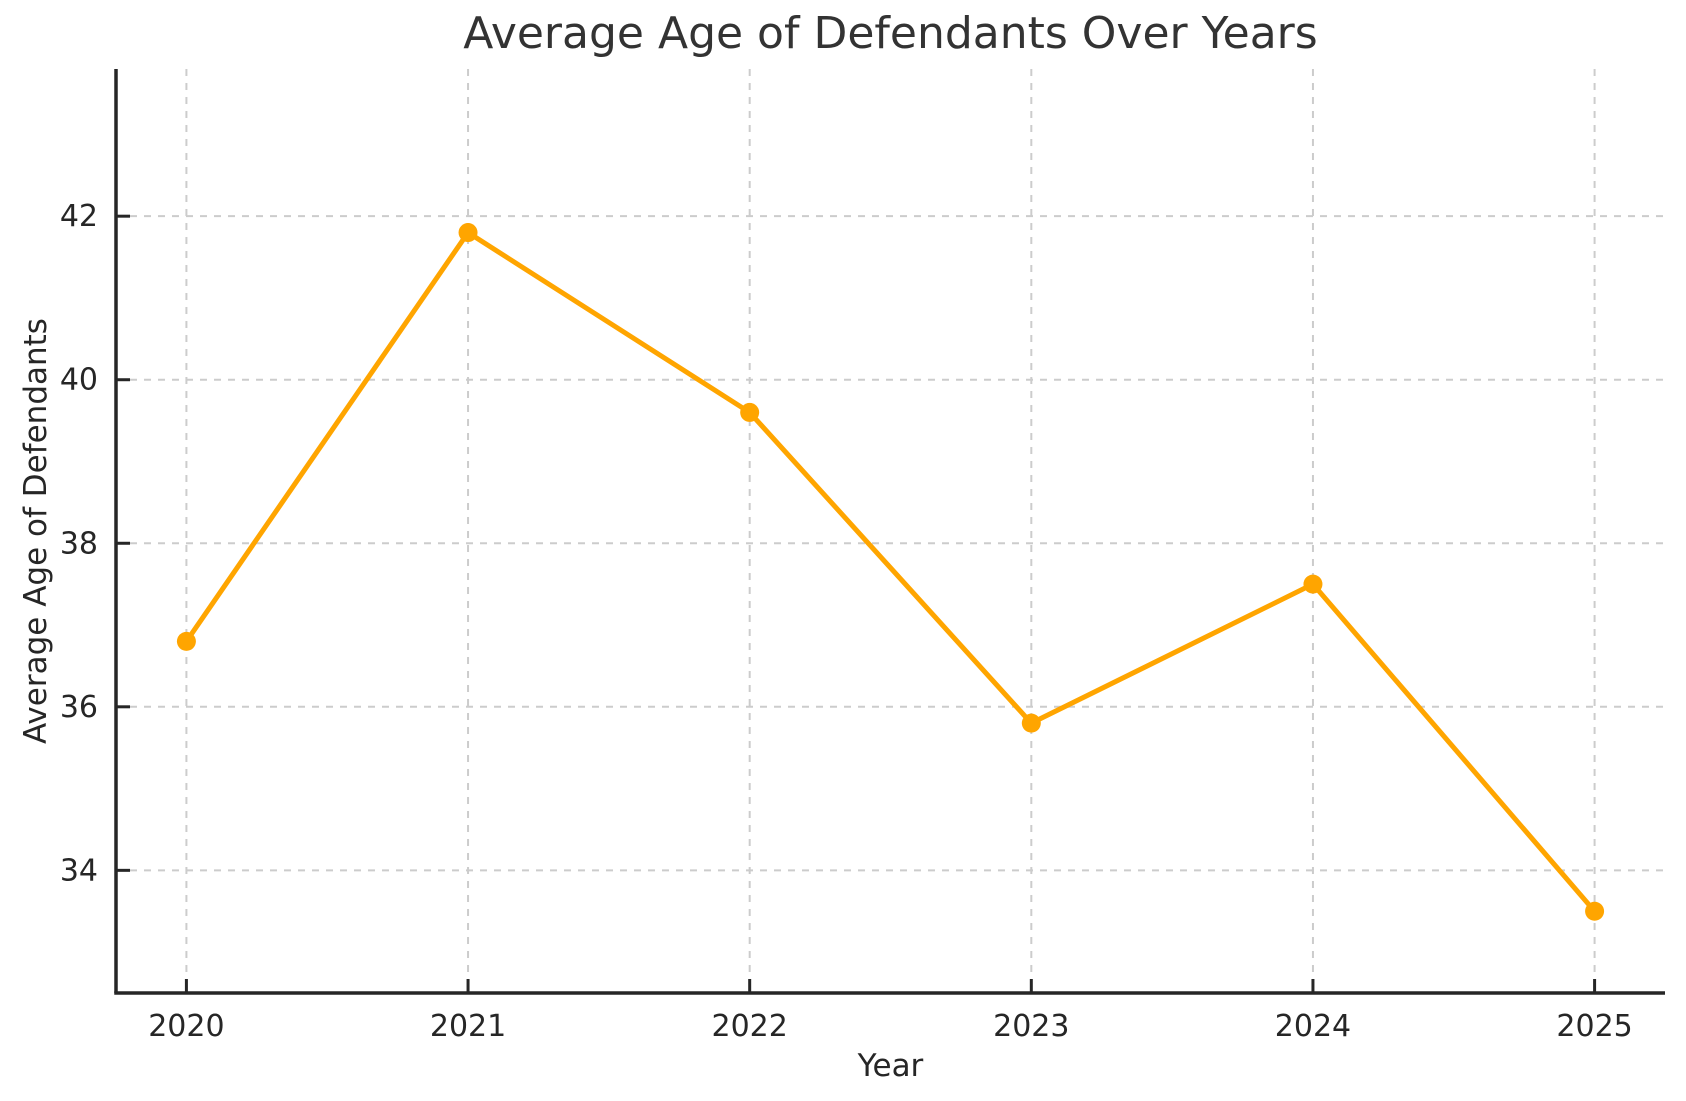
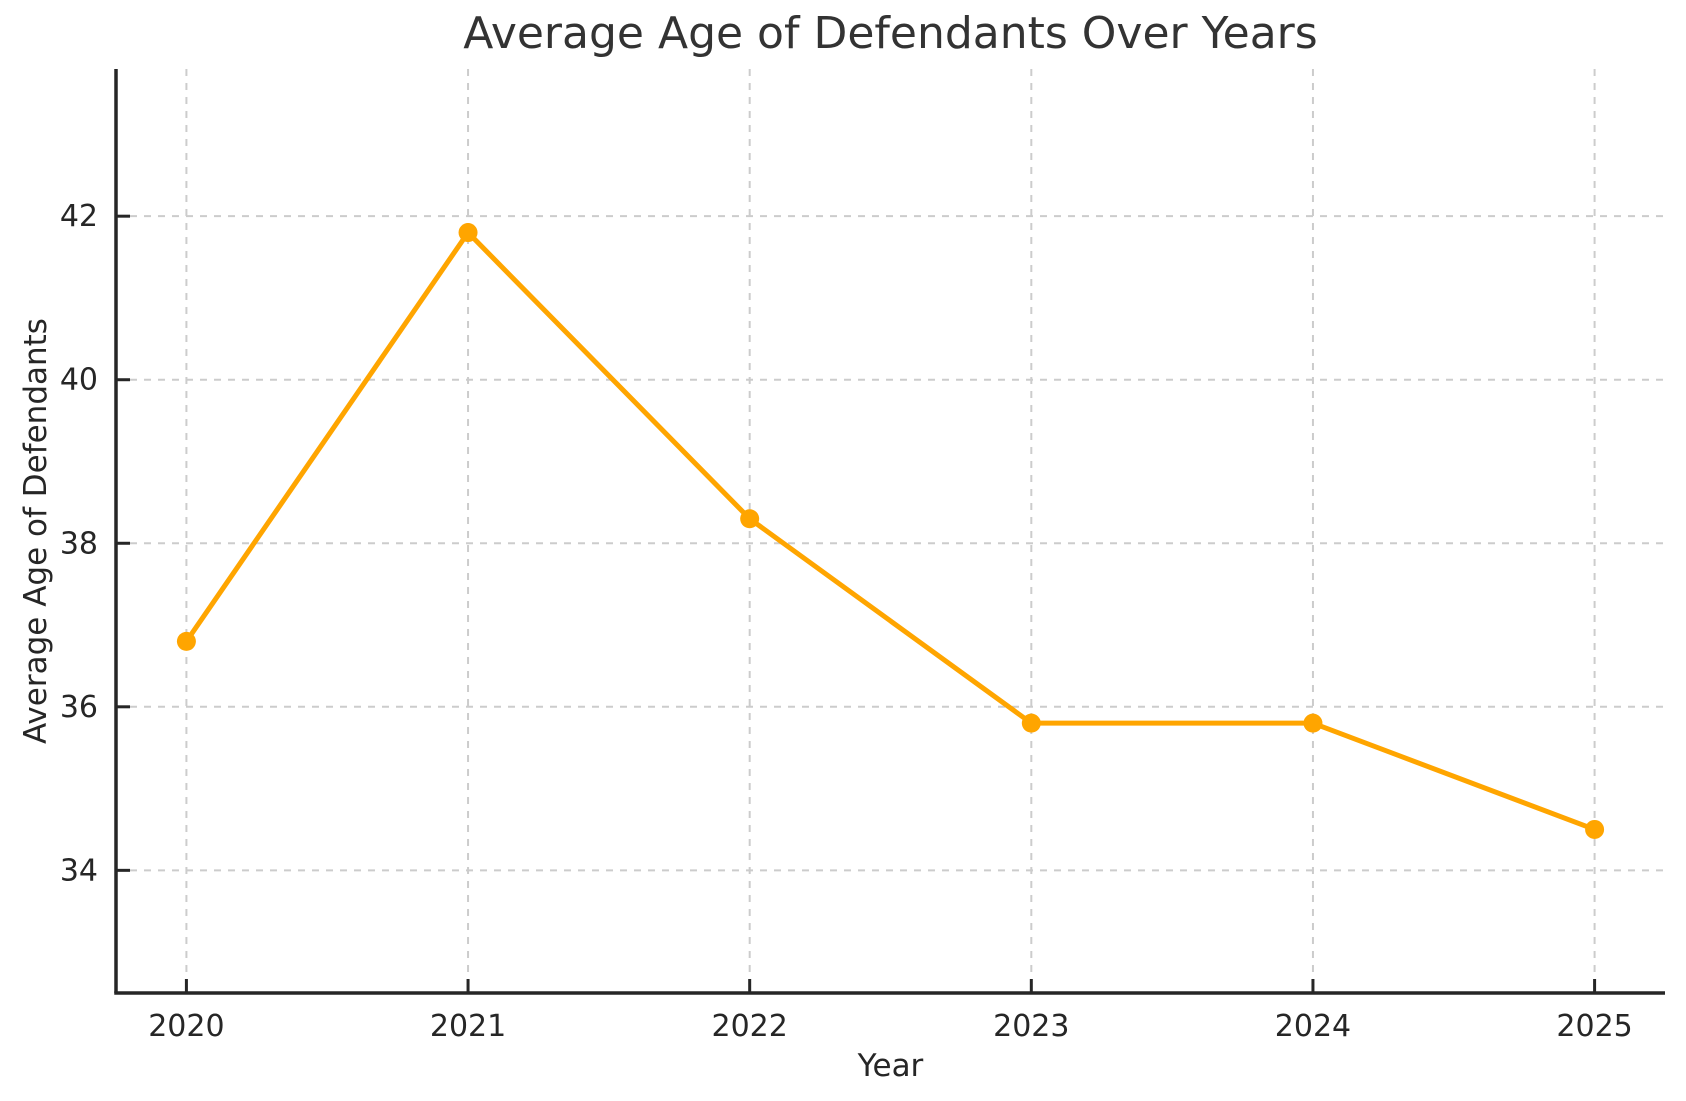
2022: 39.6 -> 38.3
2024: 37.5 -> 35.8
2025: 33.5 -> 34.5
